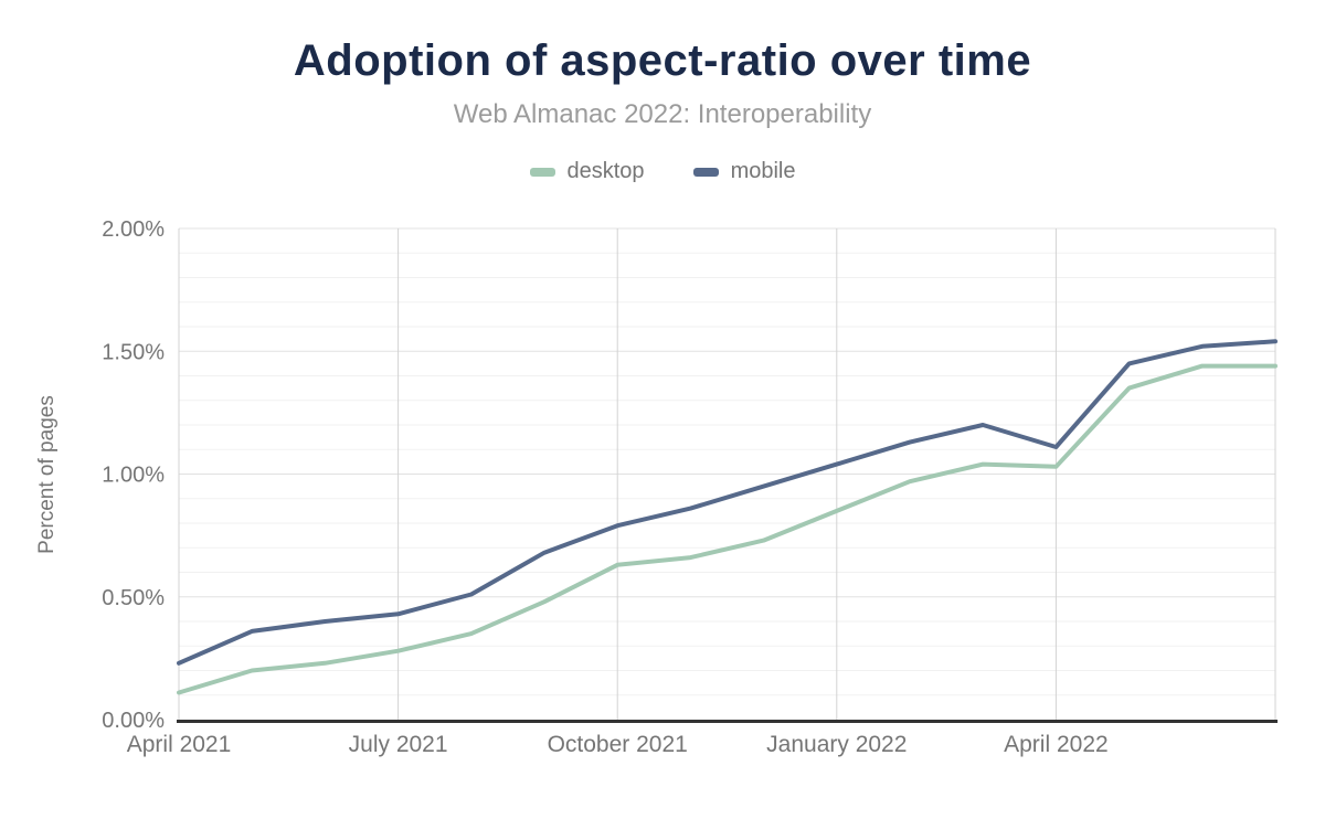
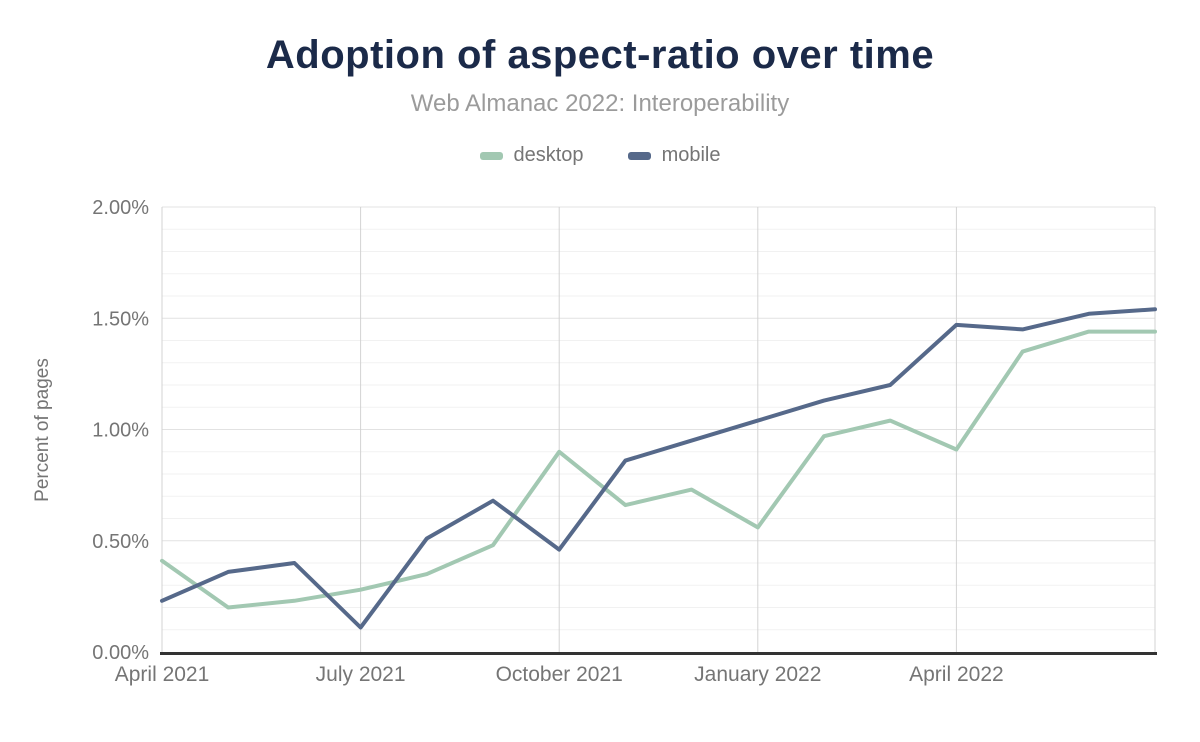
desktop/April 2021: 0.11% -> 0.41%
mobile/July 2021: 0.43% -> 0.11%
desktop/October 2021: 0.63% -> 0.90%
mobile/October 2021: 0.79% -> 0.46%
desktop/January 2022: 0.85% -> 0.56%
desktop/April 2022: 1.03% -> 0.91%
mobile/April 2022: 1.11% -> 1.47%
